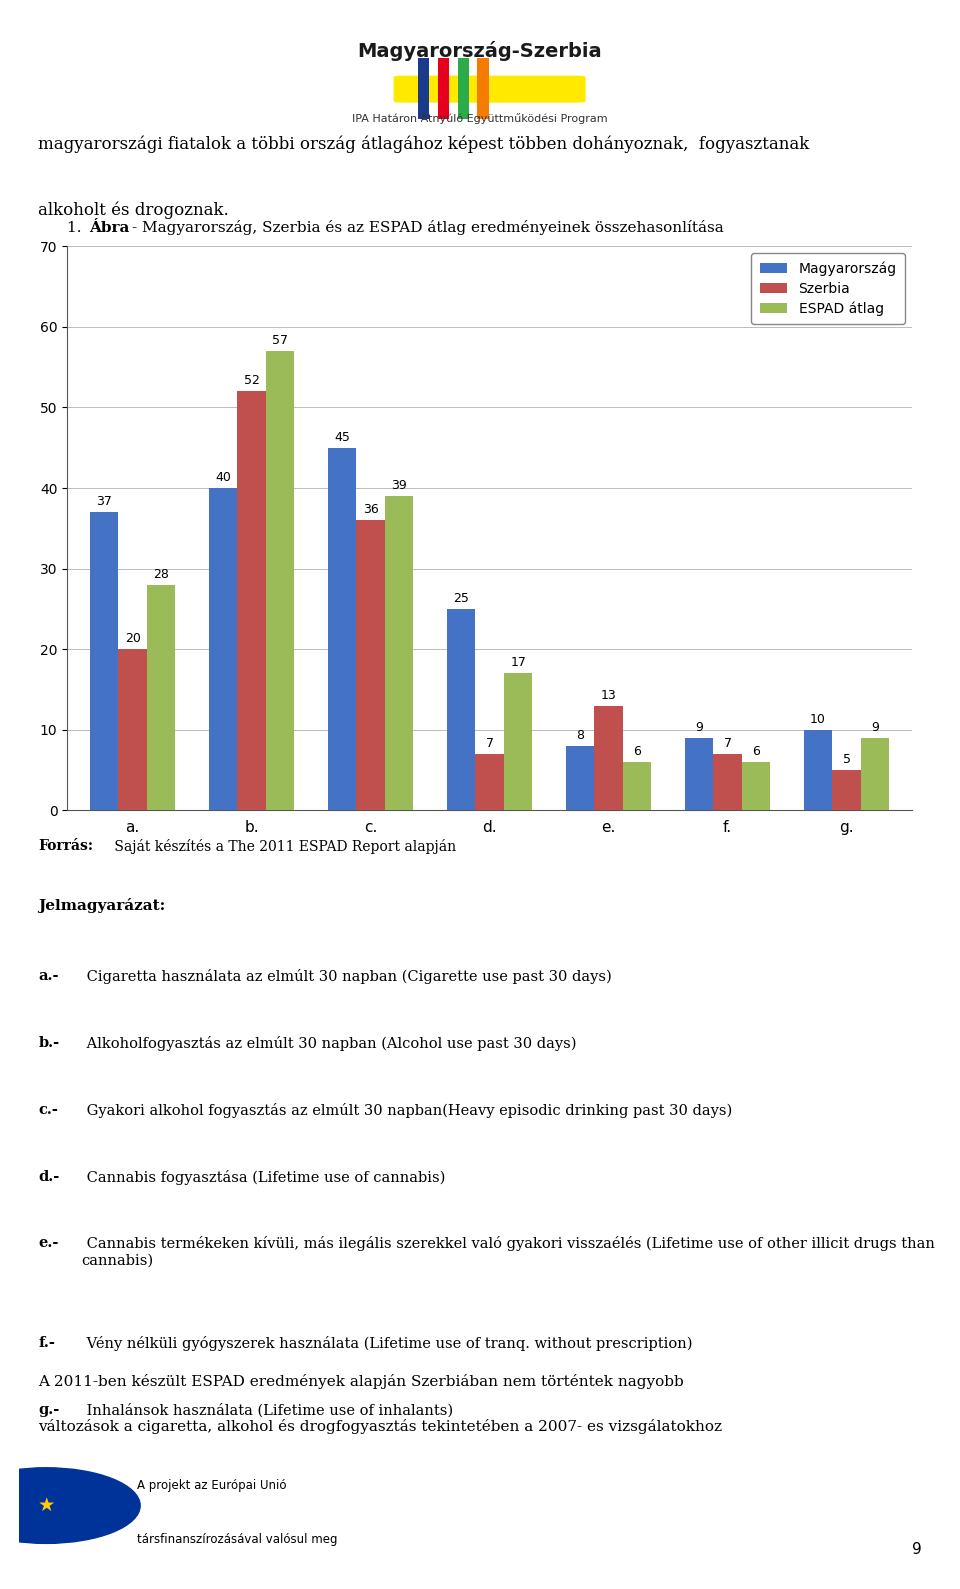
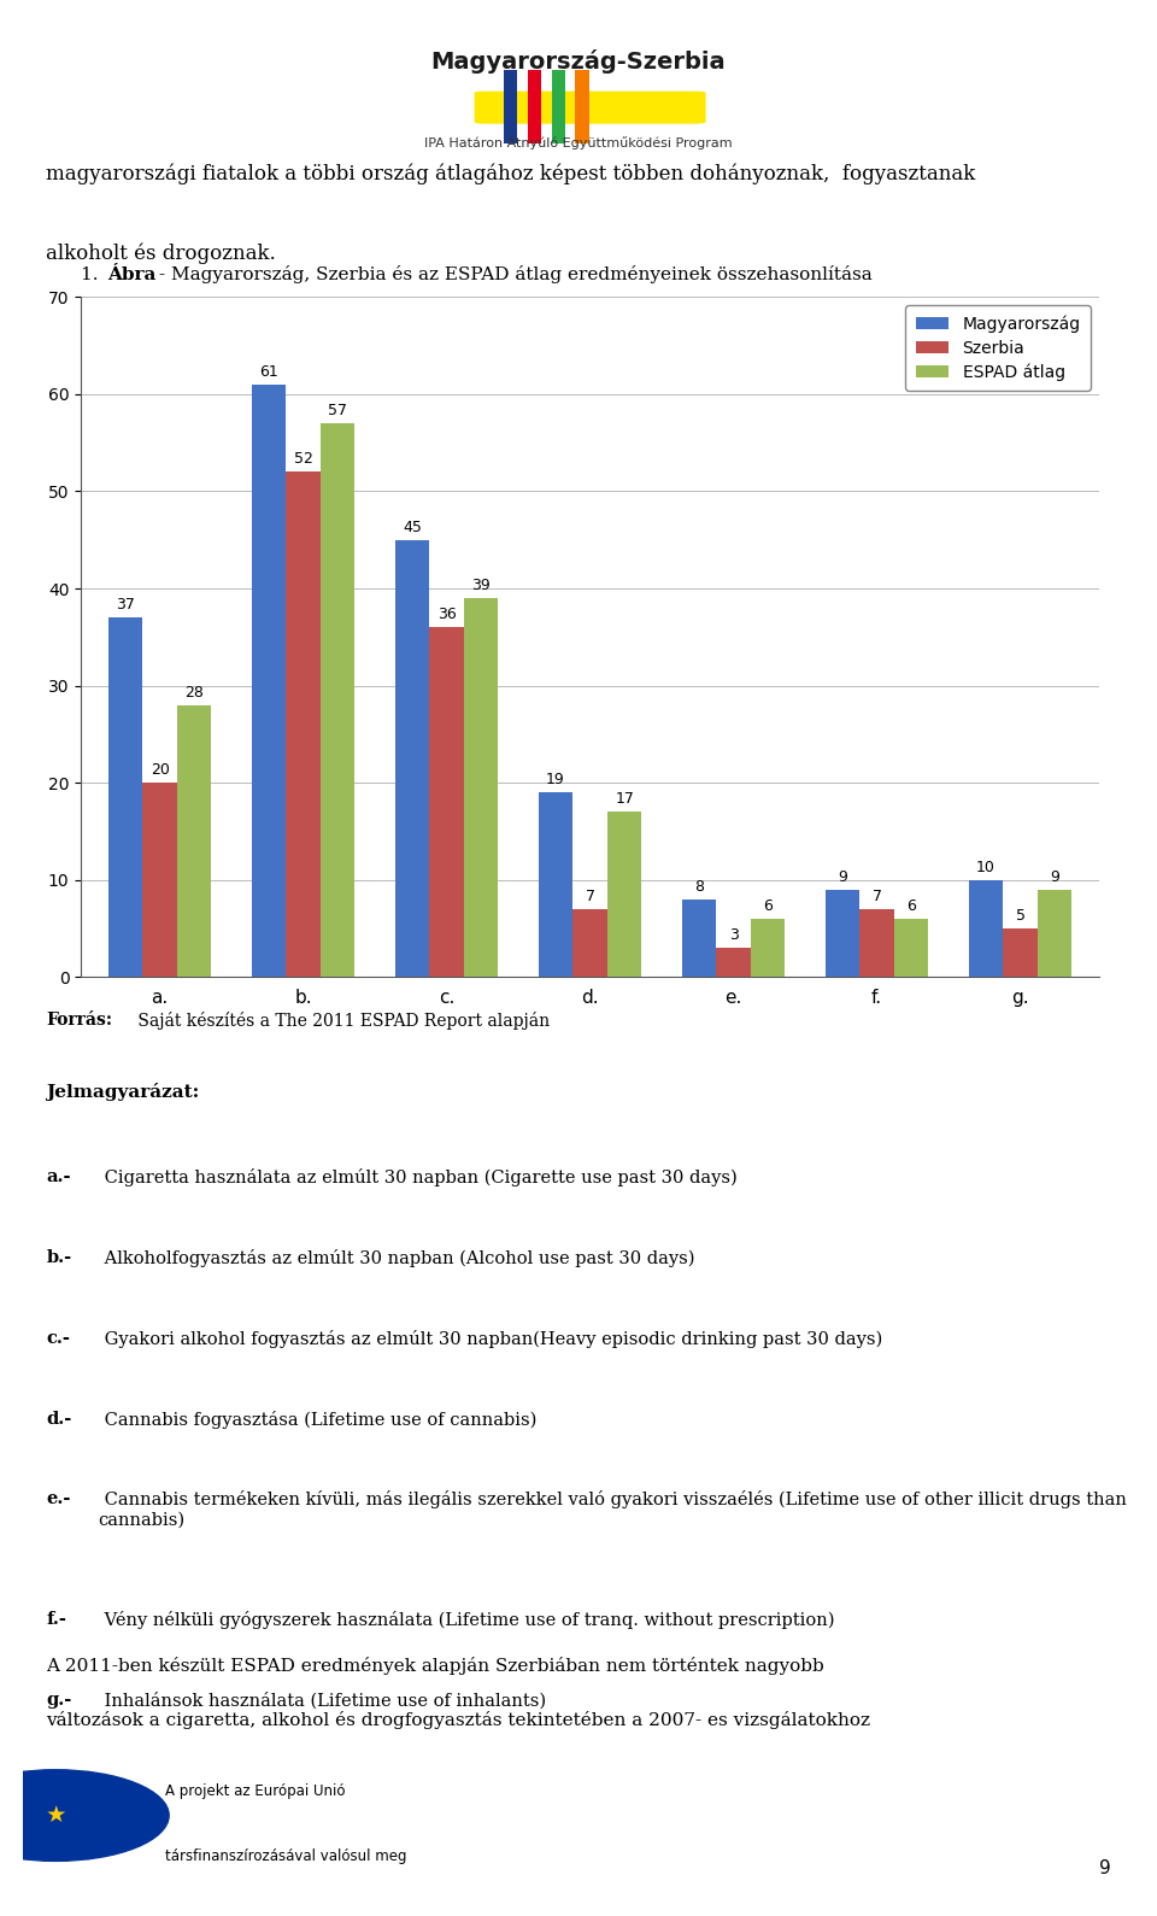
Magyarország/b.: 40 -> 61
Magyarország/d.: 25 -> 19
Szerbia/e.: 13 -> 3
